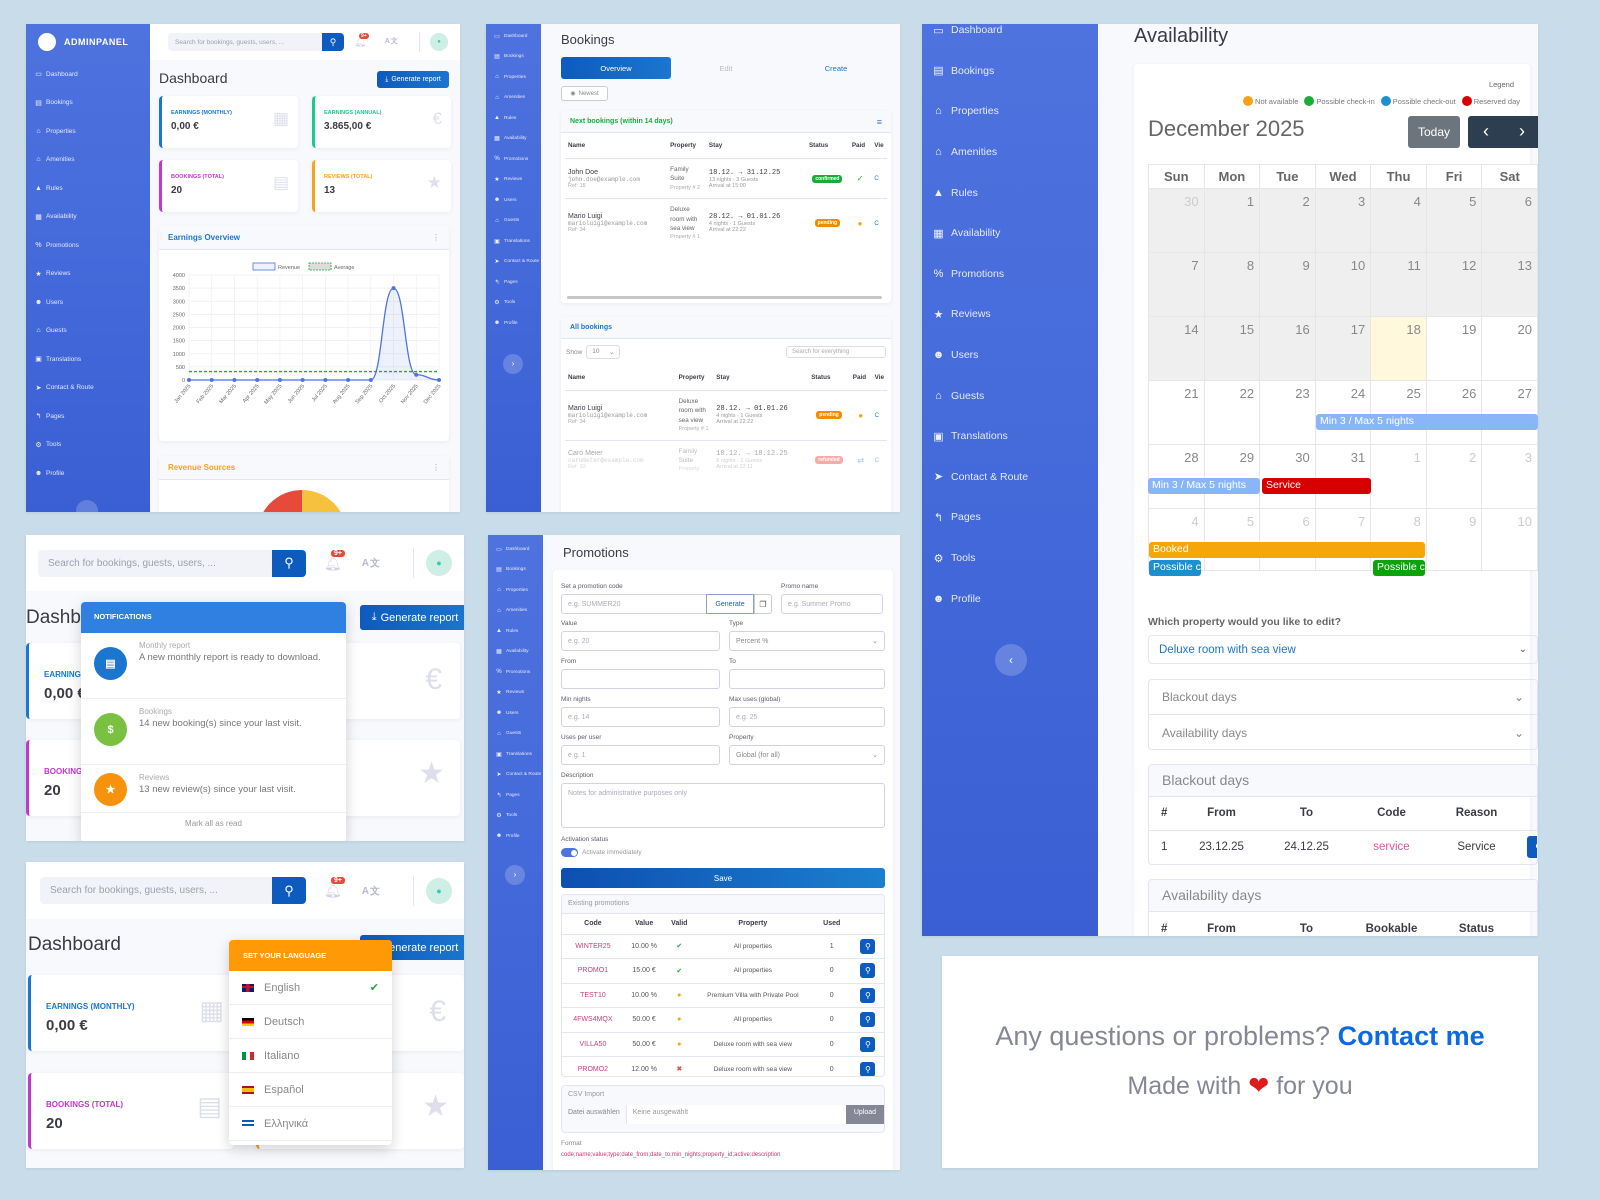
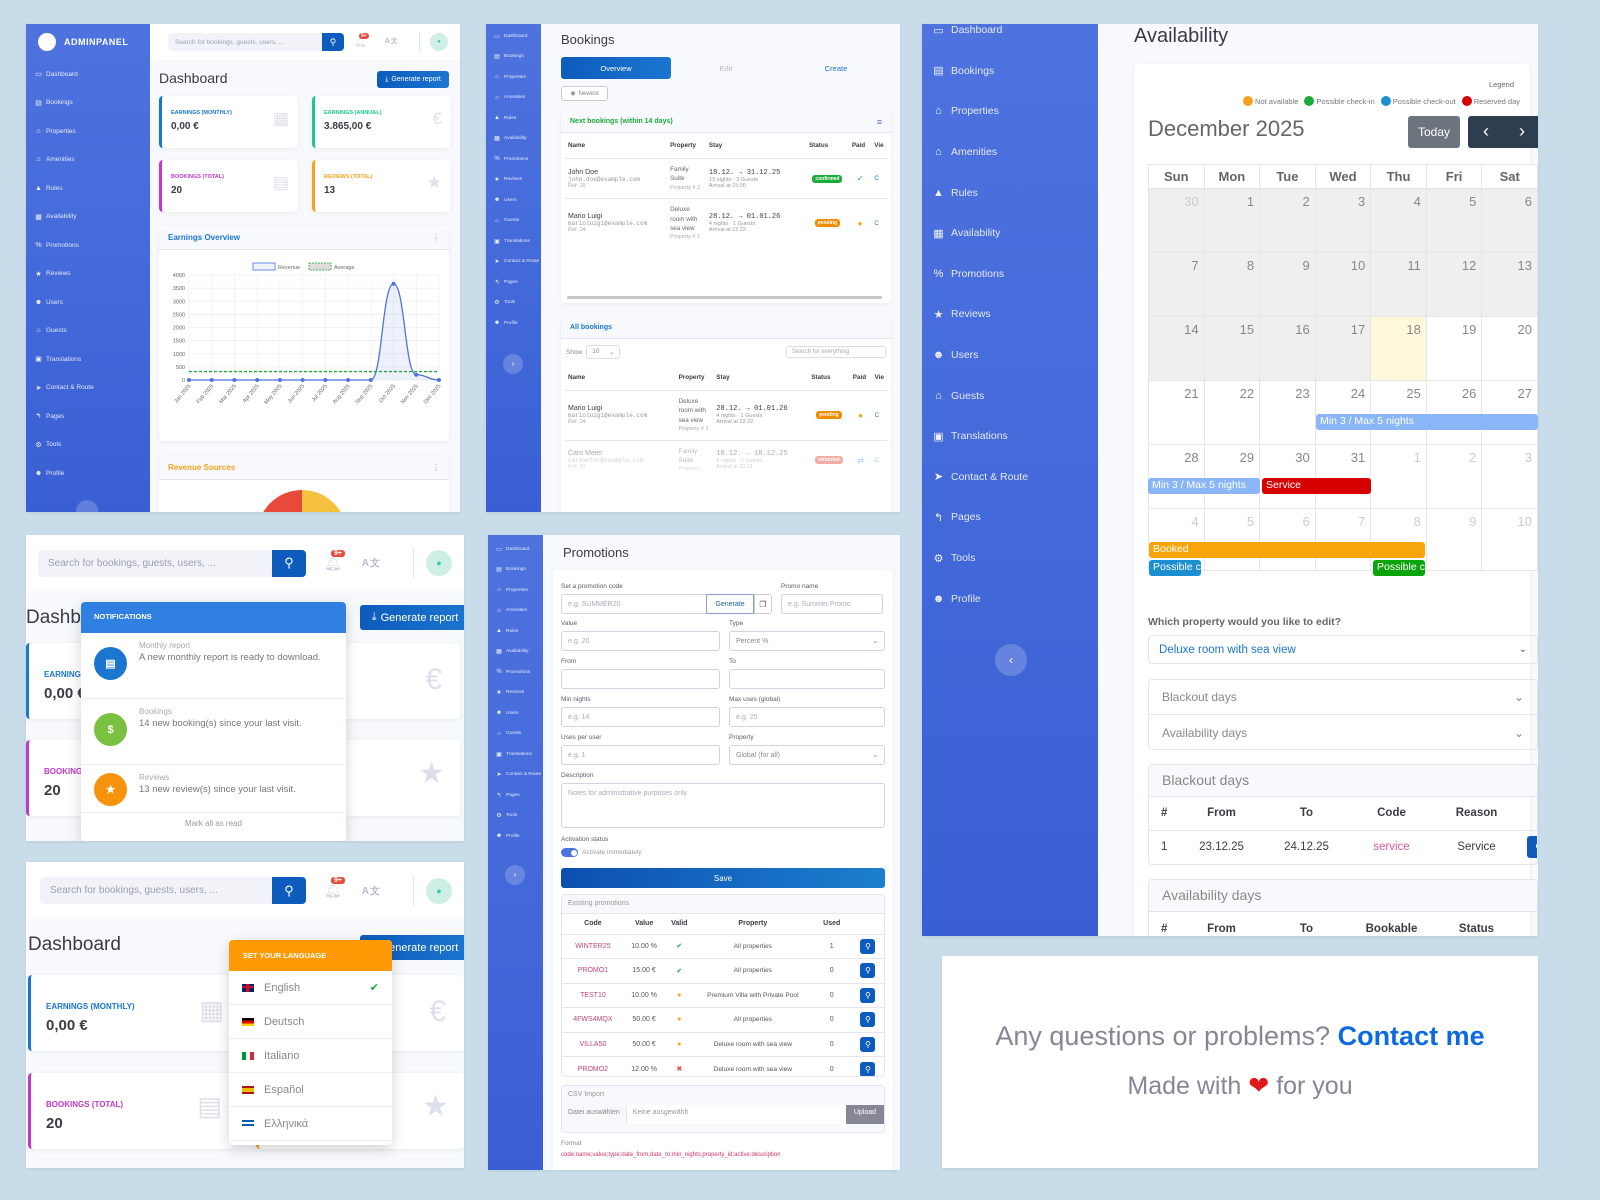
Revenue/Oct 2025: 3500 -> 3700
